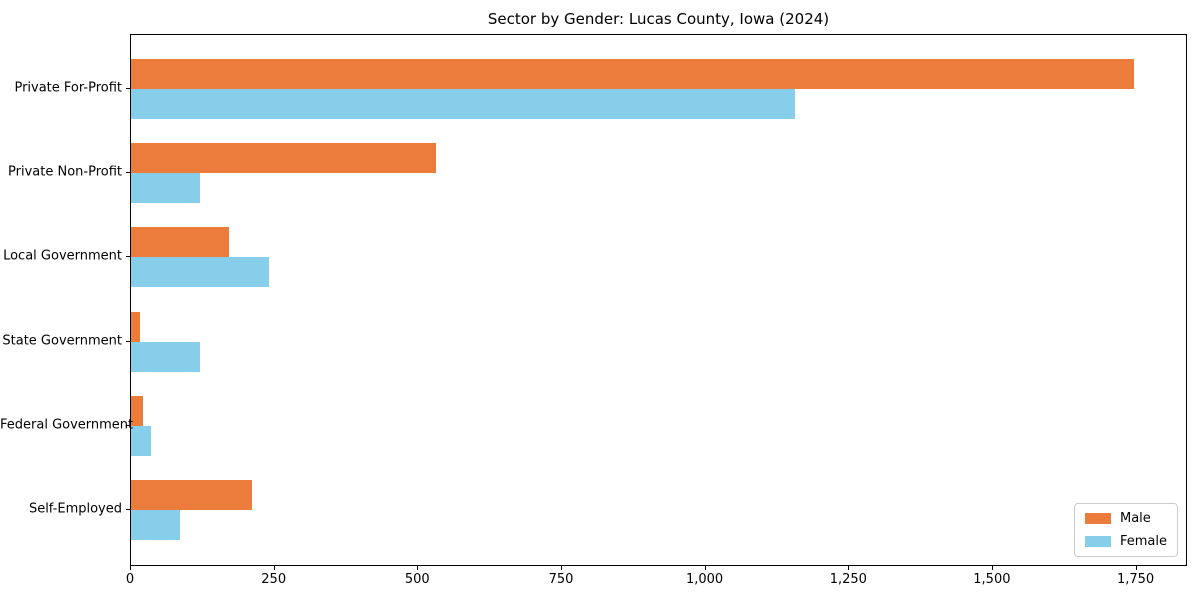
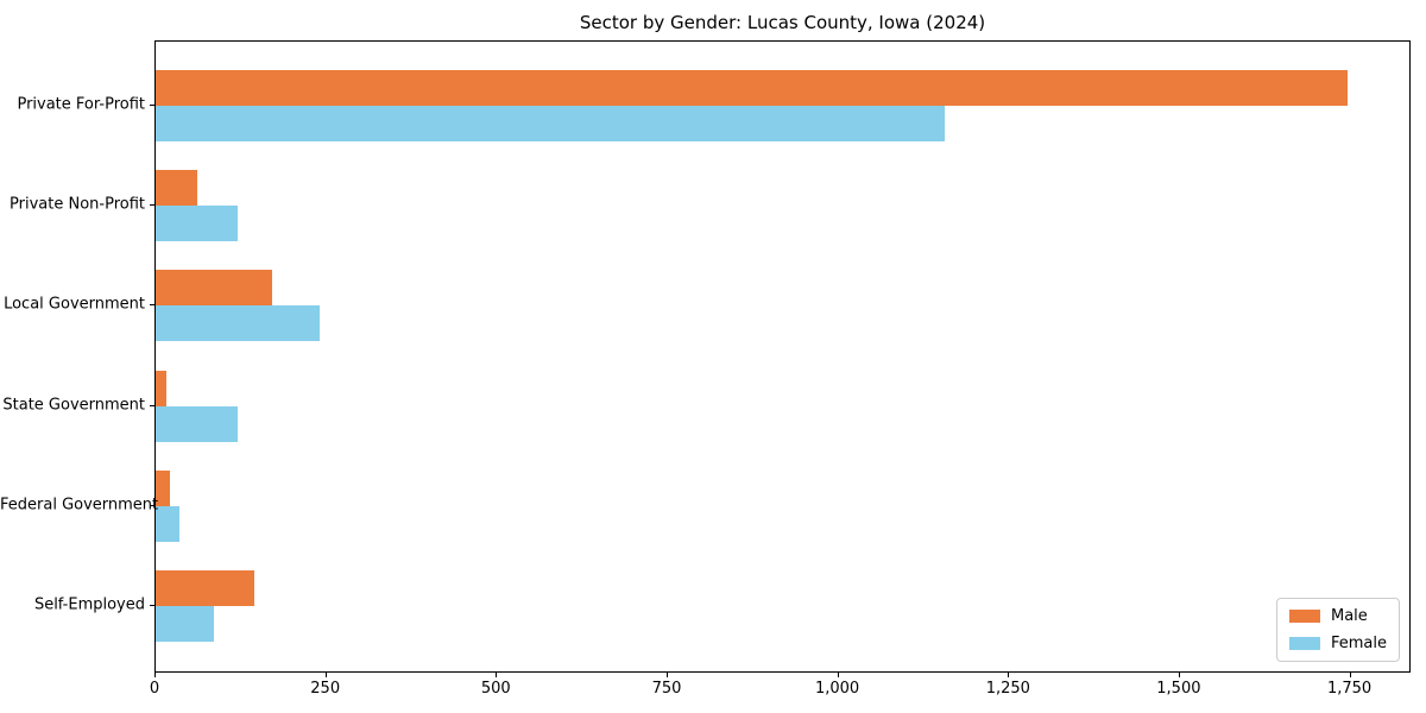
Male/Private Non-Profit: 530 -> 60
Male/Self-Employed: 210 -> 140
